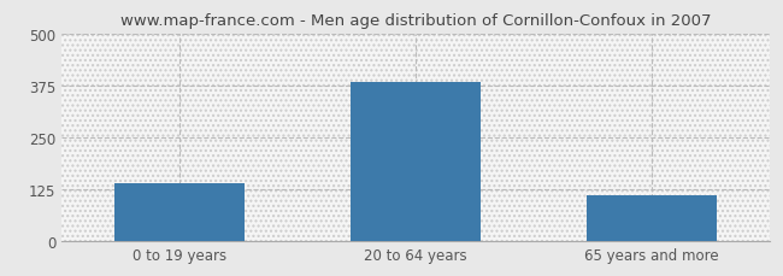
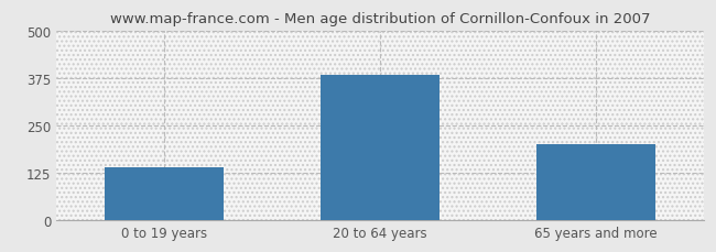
65 years and more: 110 -> 200
